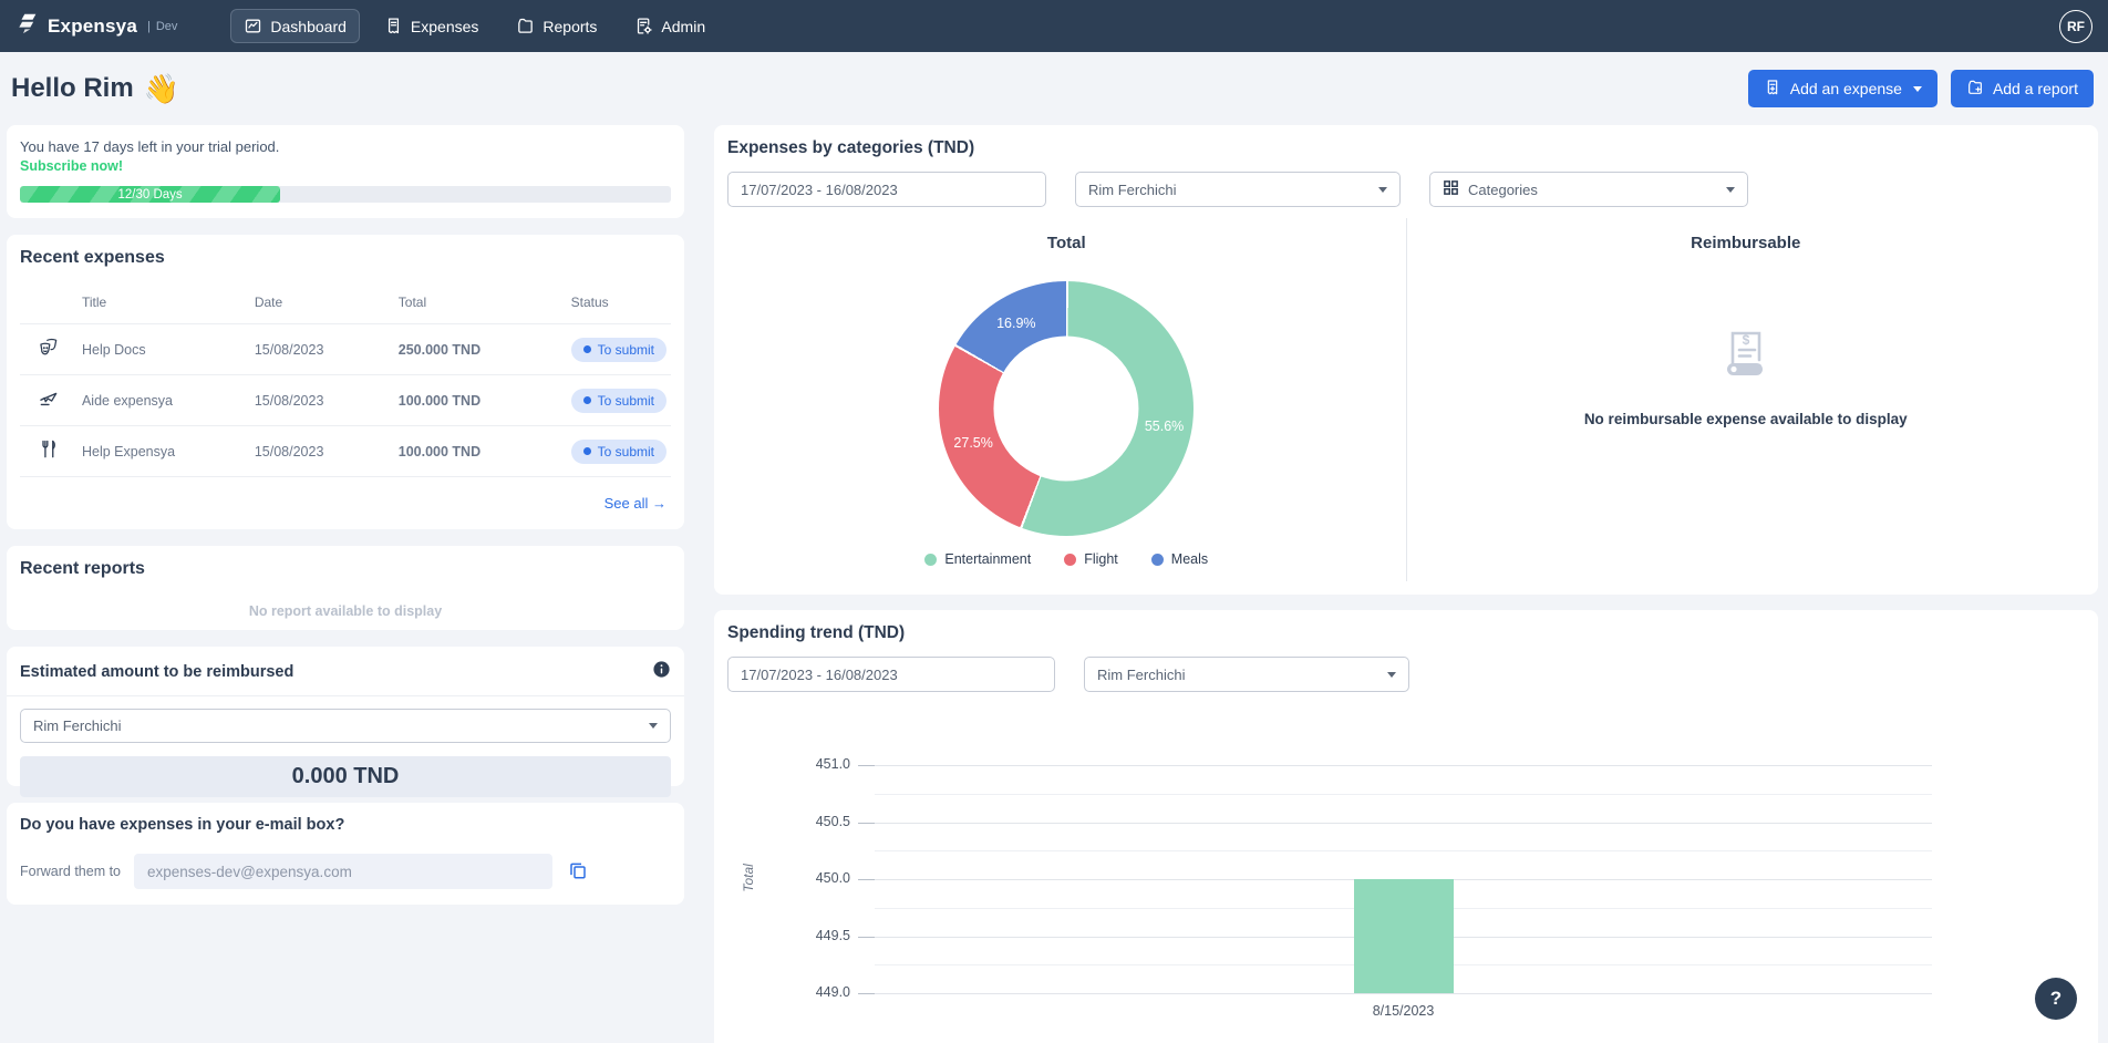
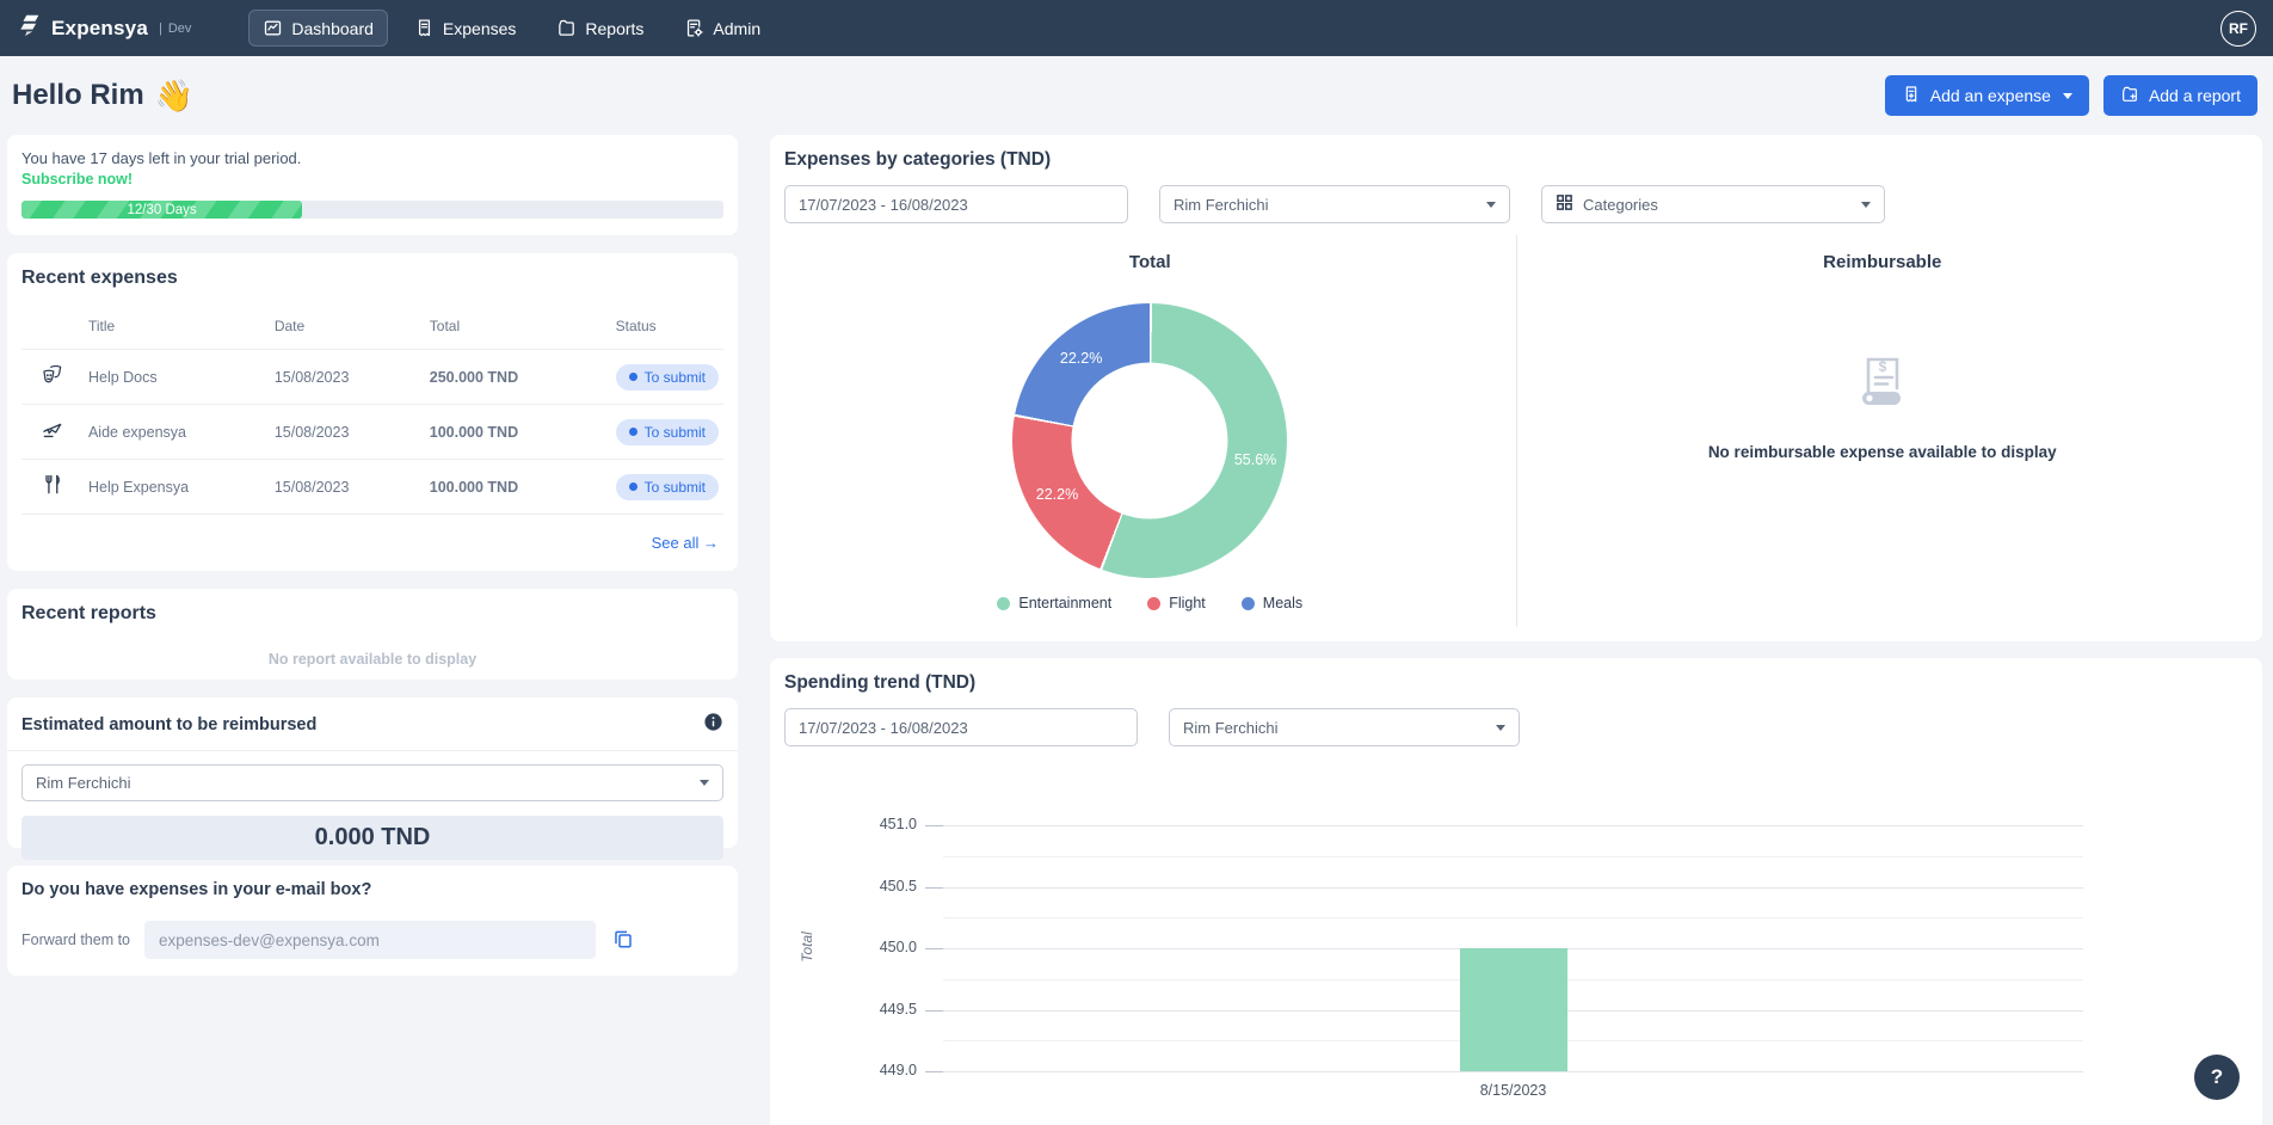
Total/Flight: 27.5% -> 22.2%
Total/Meals: 16.9% -> 22.2%
